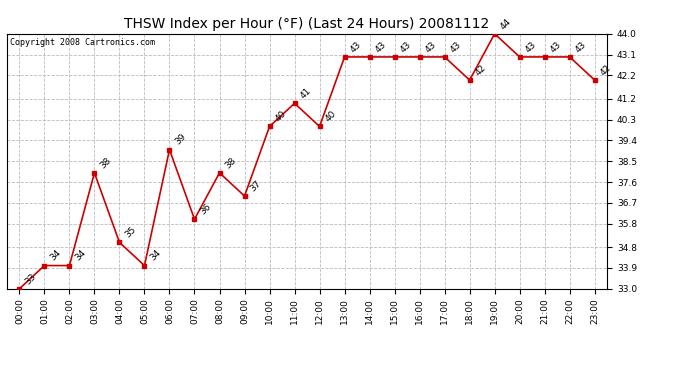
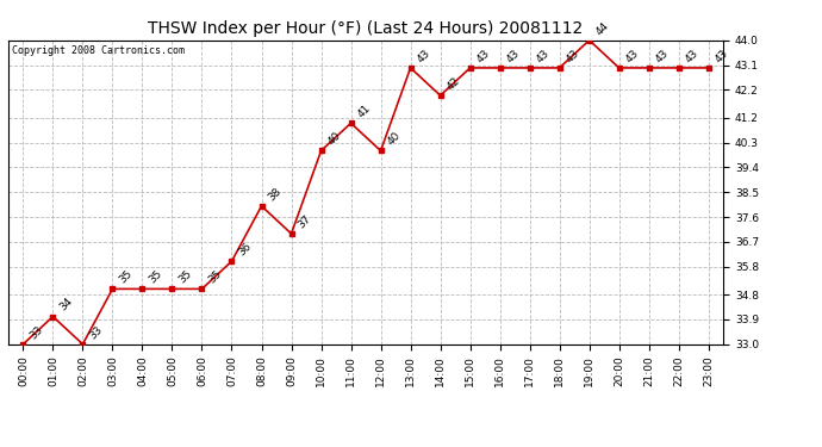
02:00: 34 -> 33
03:00: 38 -> 35
05:00: 34 -> 35
06:00: 39 -> 35
14:00: 43 -> 42
18:00: 42 -> 43
23:00: 42 -> 43
